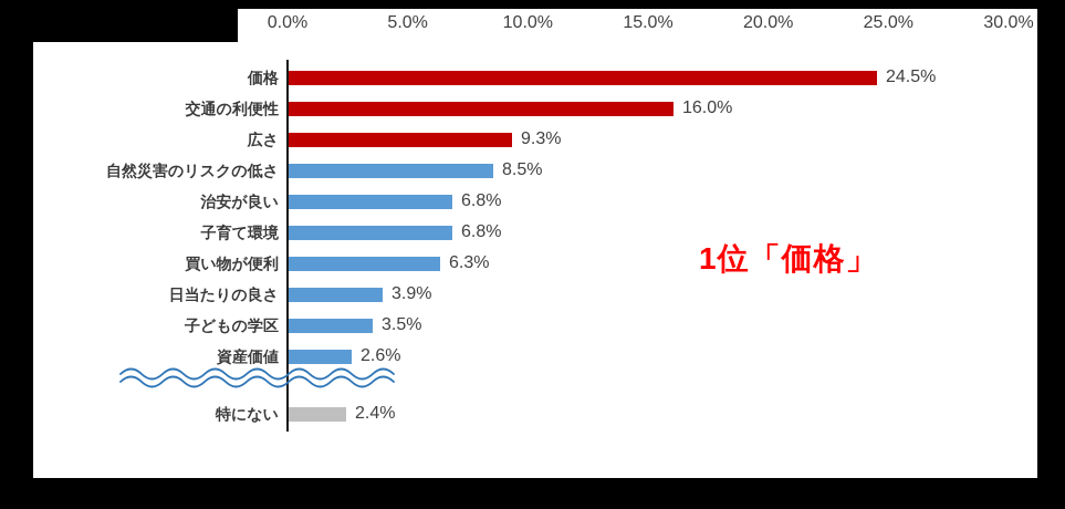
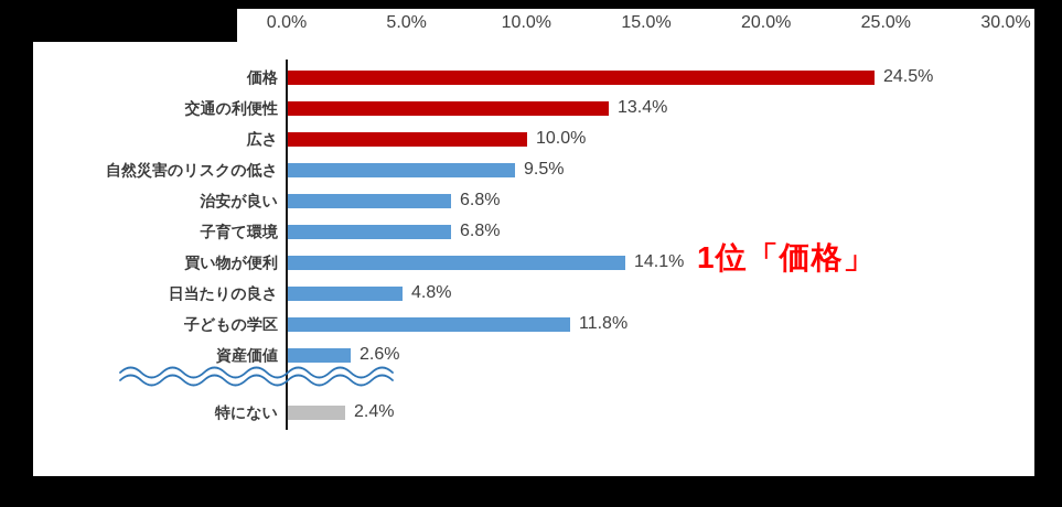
交通の利便性: 16.0% -> 13.4%
広さ: 9.3% -> 10.0%
自然災害のリスクの低さ: 8.5% -> 9.5%
買い物が便利: 6.3% -> 14.1%
日当たりの良さ: 3.9% -> 4.8%
子どもの学区: 3.5% -> 11.8%
